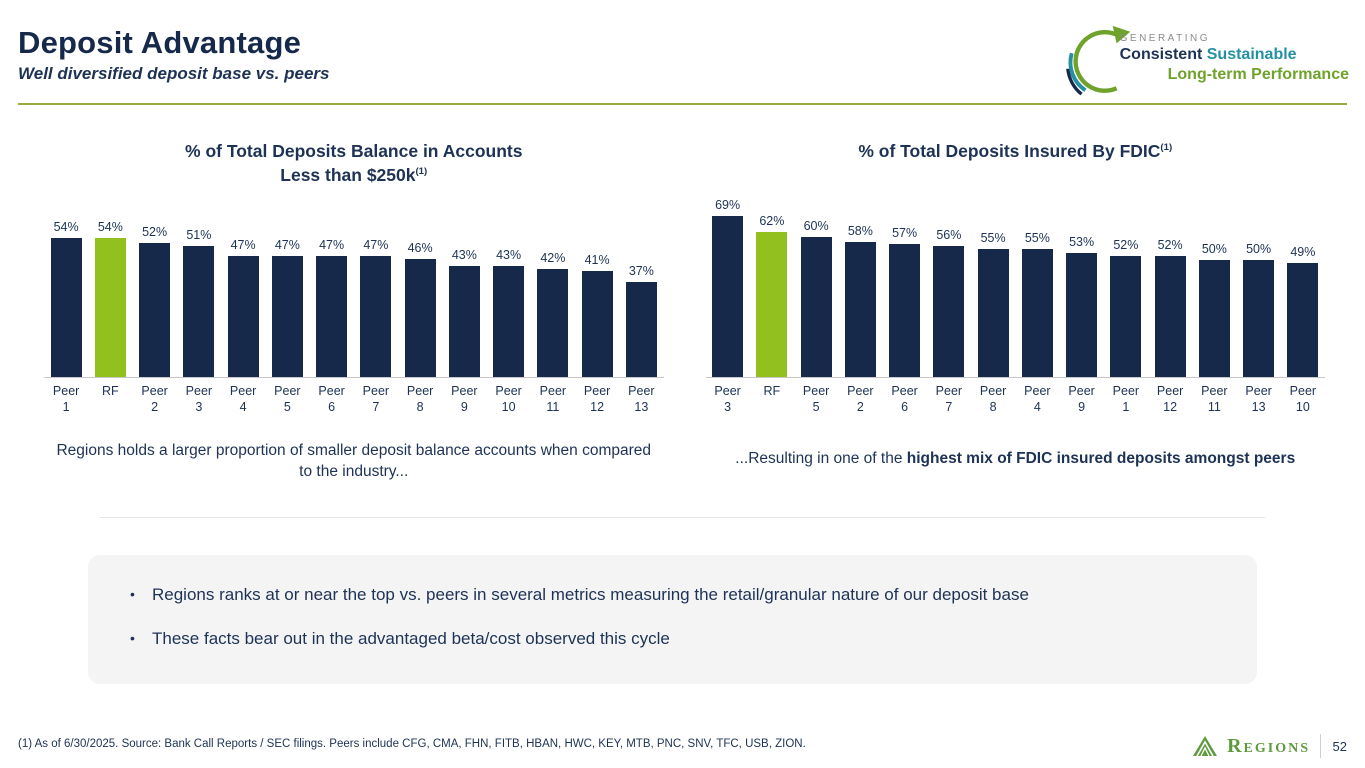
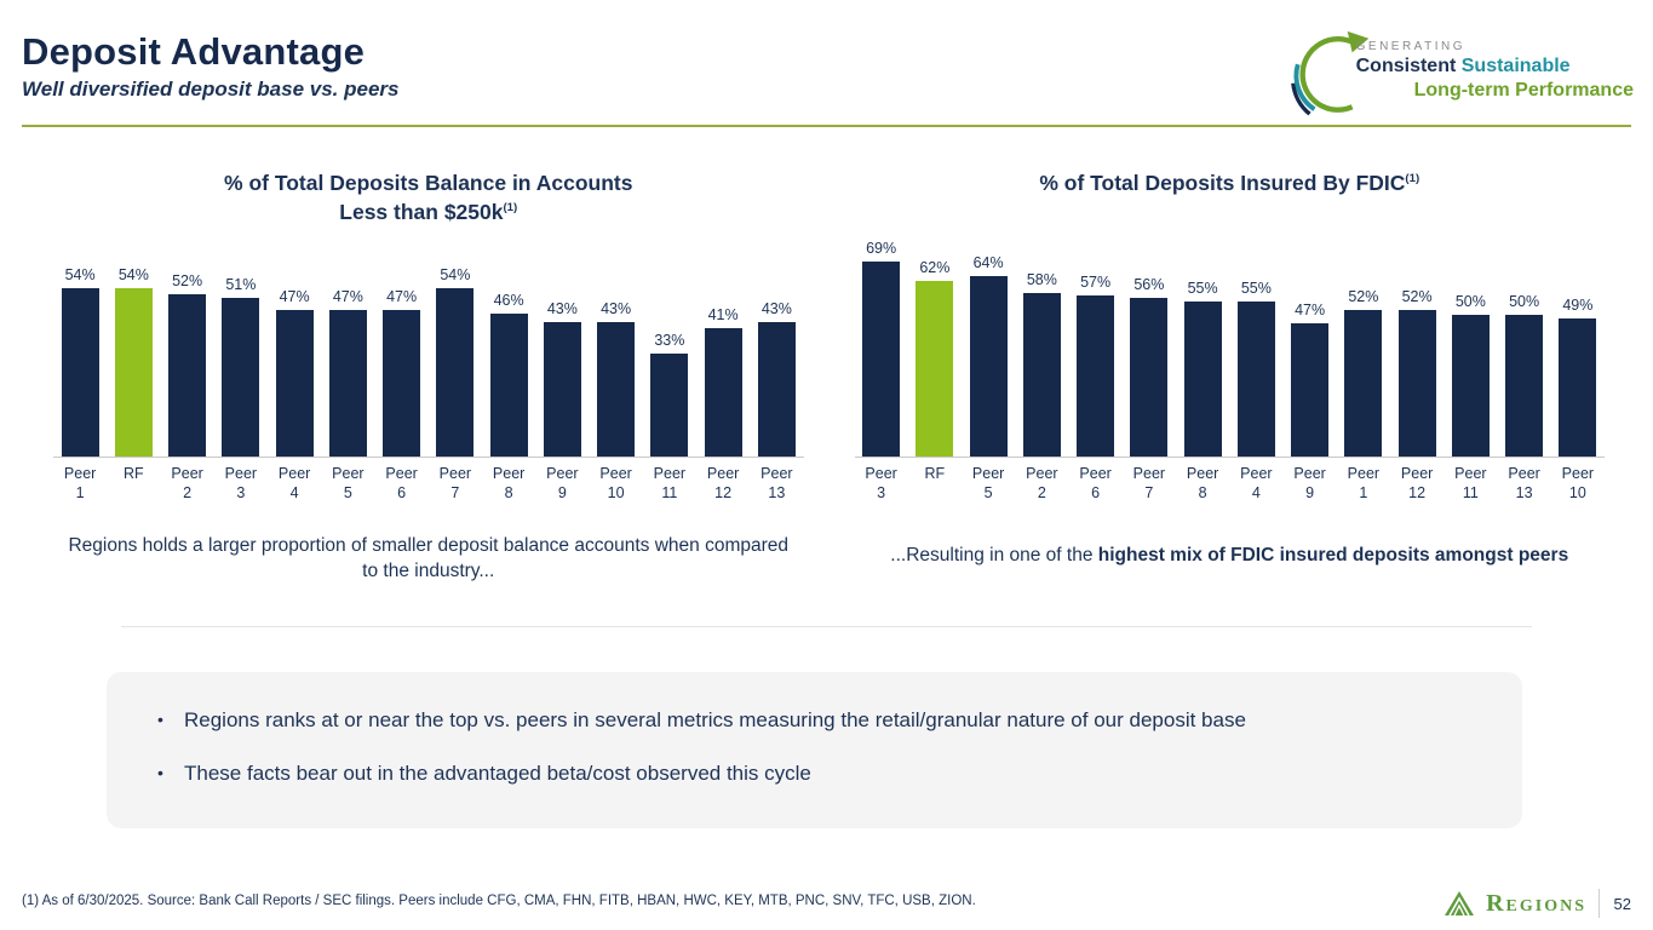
% of Total Deposits Balance in Accounts Less than $250k(1)/Peer 7: 47% -> 54%
% of Total Deposits Balance in Accounts Less than $250k(1)/Peer 11: 42% -> 33%
% of Total Deposits Balance in Accounts Less than $250k(1)/Peer 13: 37% -> 43%
% of Total Deposits Insured By FDIC(1)/Peer 5: 60% -> 64%
% of Total Deposits Insured By FDIC(1)/Peer 9: 53% -> 47%
